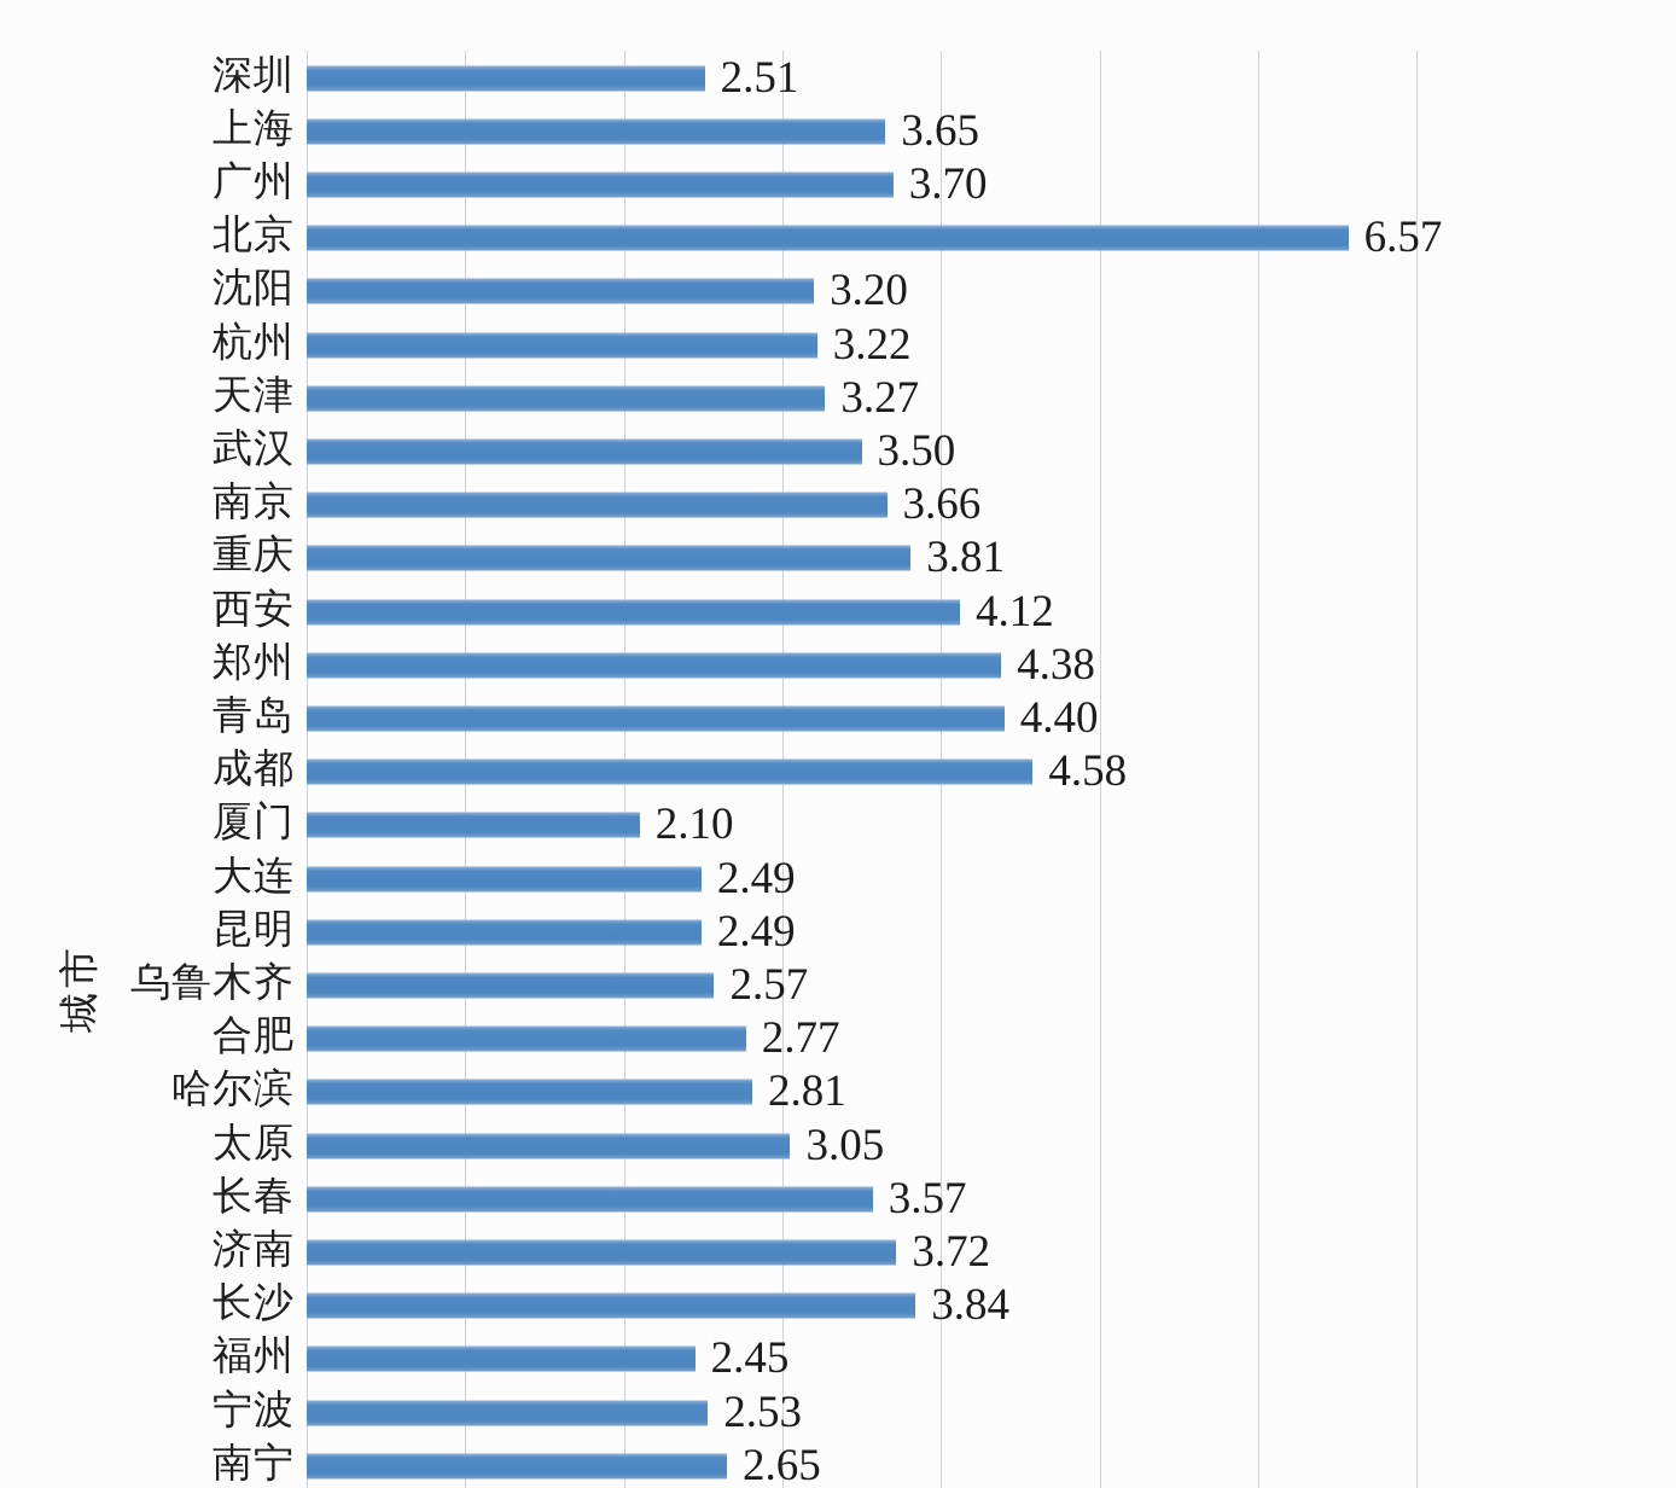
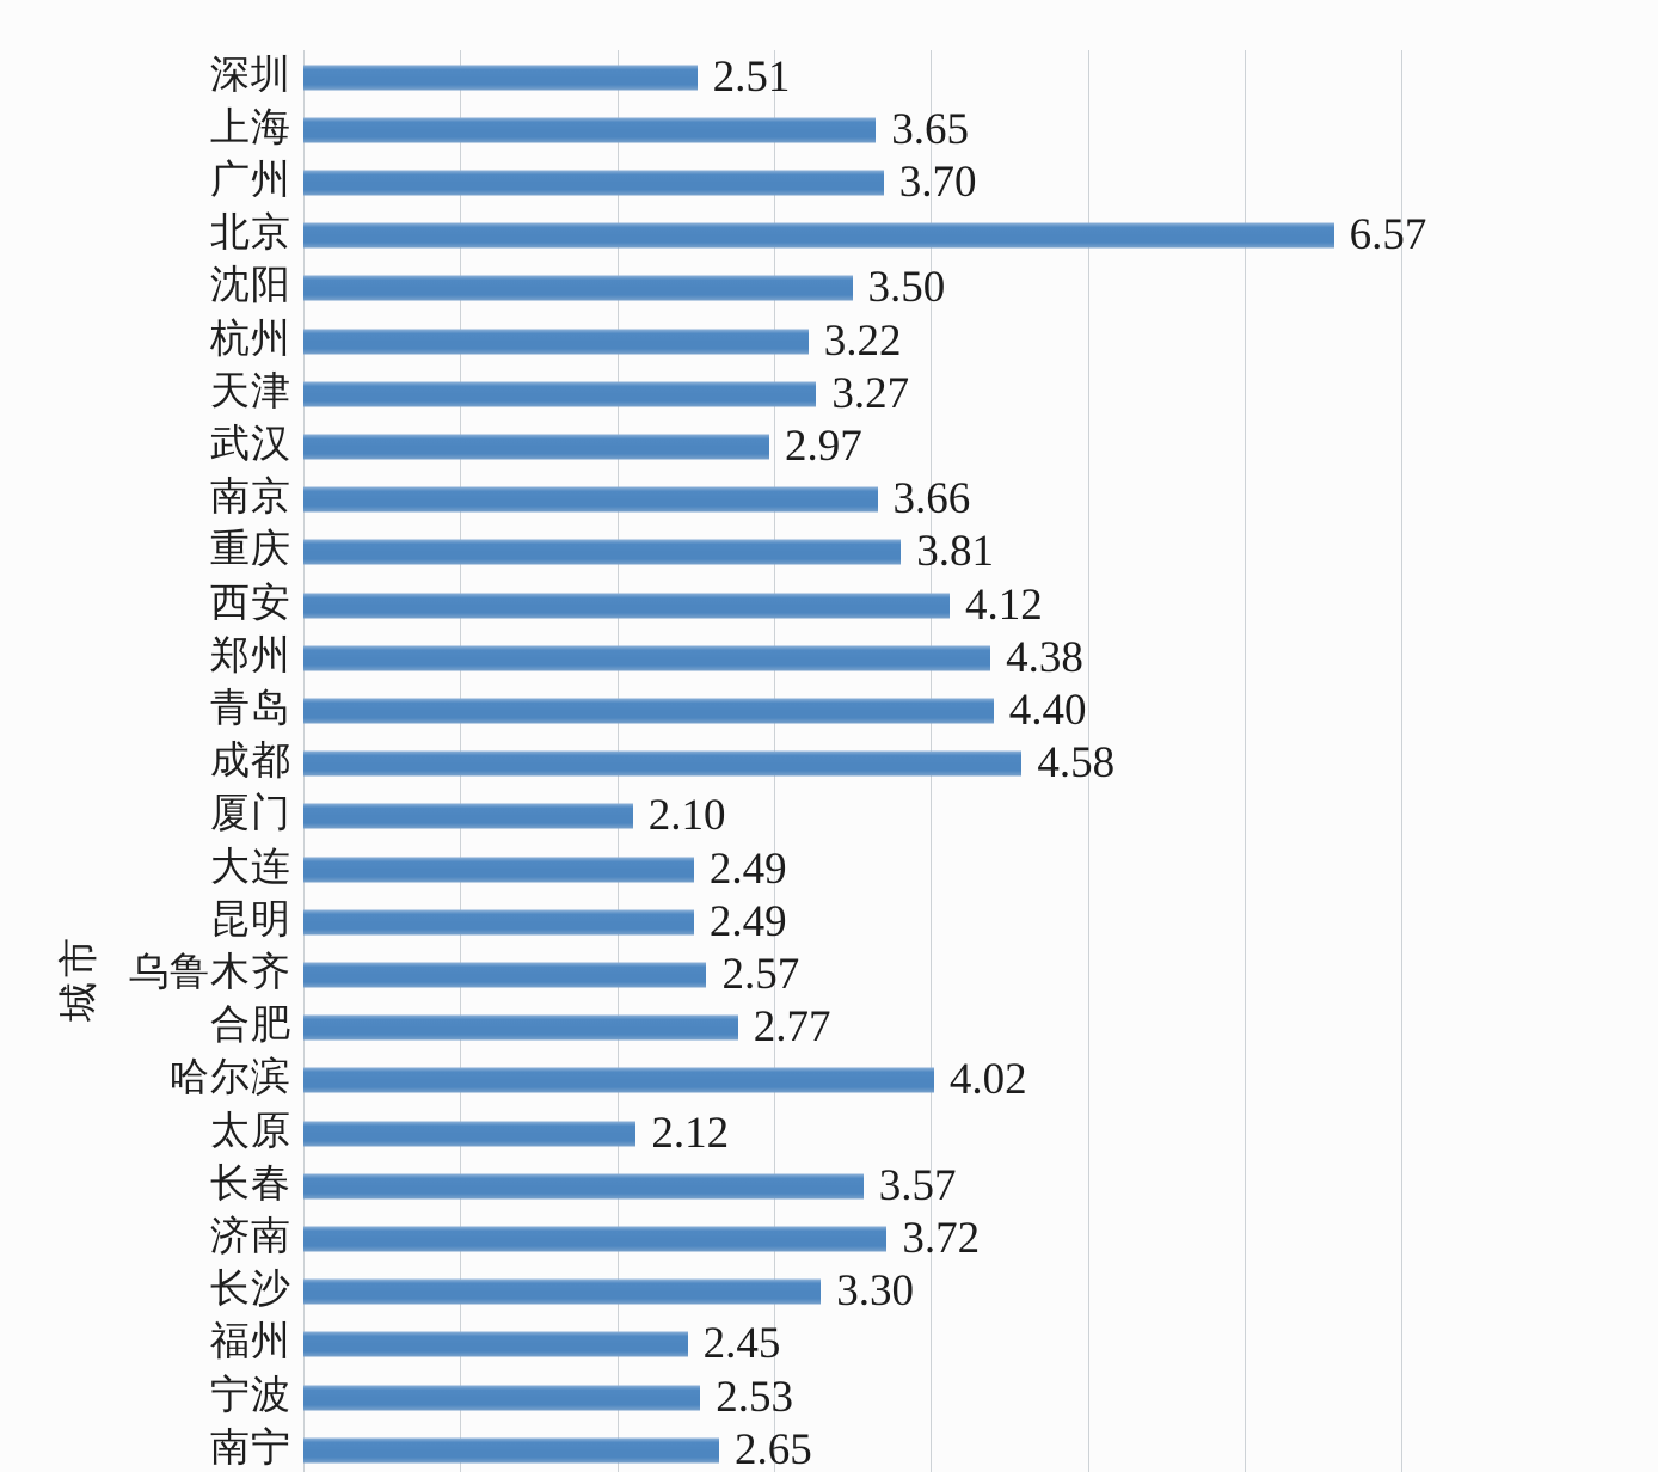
沈阳: 3.20 -> 3.50
武汉: 3.50 -> 2.97
哈尔滨: 2.81 -> 4.02
太原: 3.05 -> 2.12
长沙: 3.84 -> 3.30
